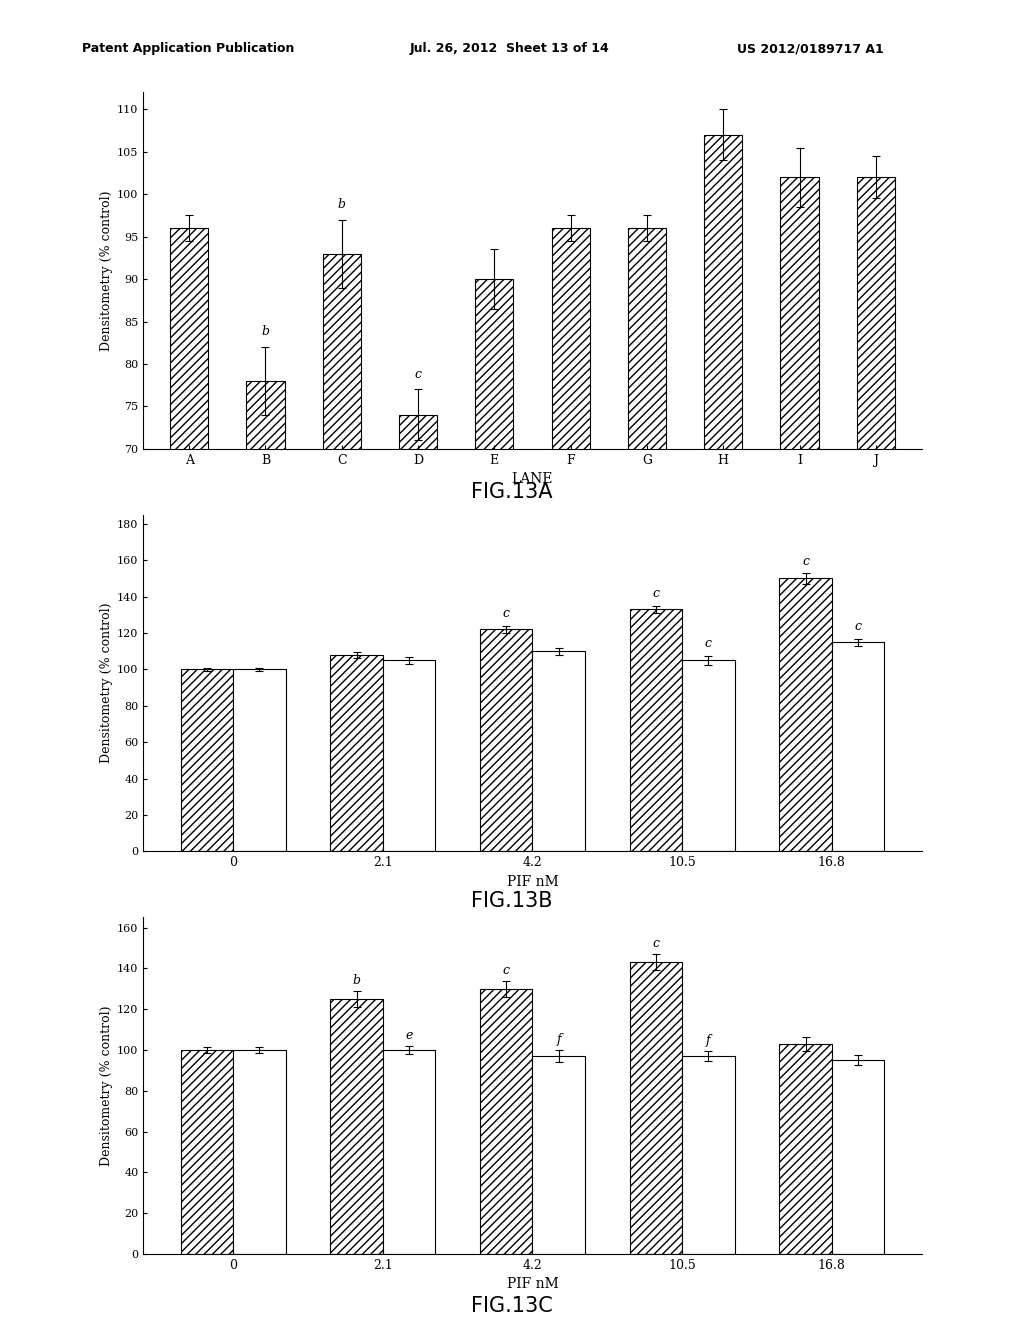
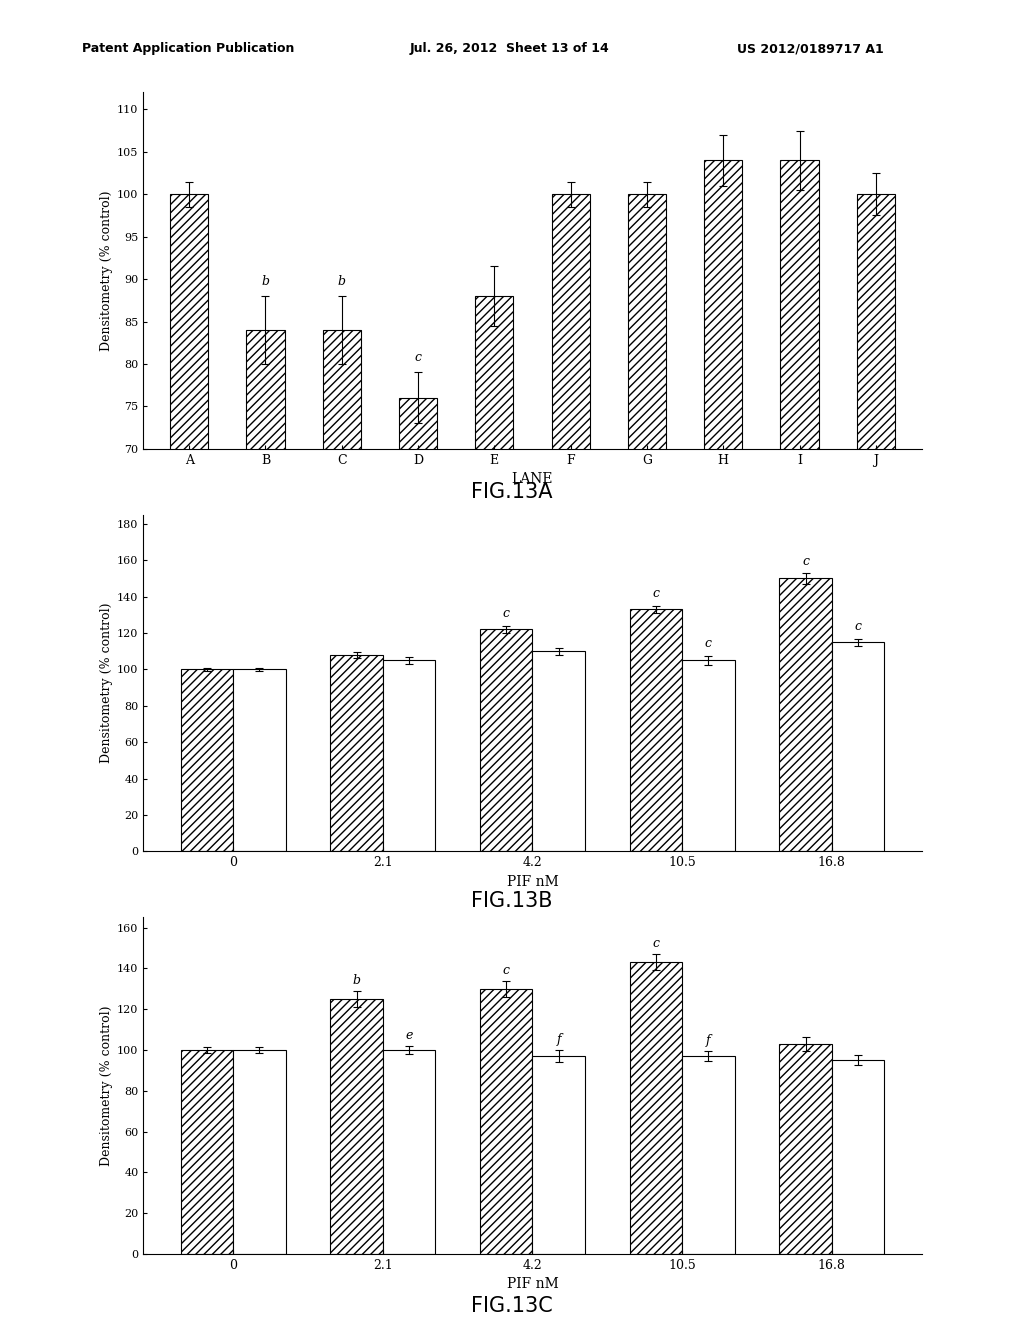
A: 96 -> 100
B: 78 -> 84
C: 93 -> 84
D: 74 -> 76
E: 90 -> 88
F: 96 -> 100
G: 96 -> 100
H: 107 -> 104
I: 102 -> 104
J: 102 -> 100
